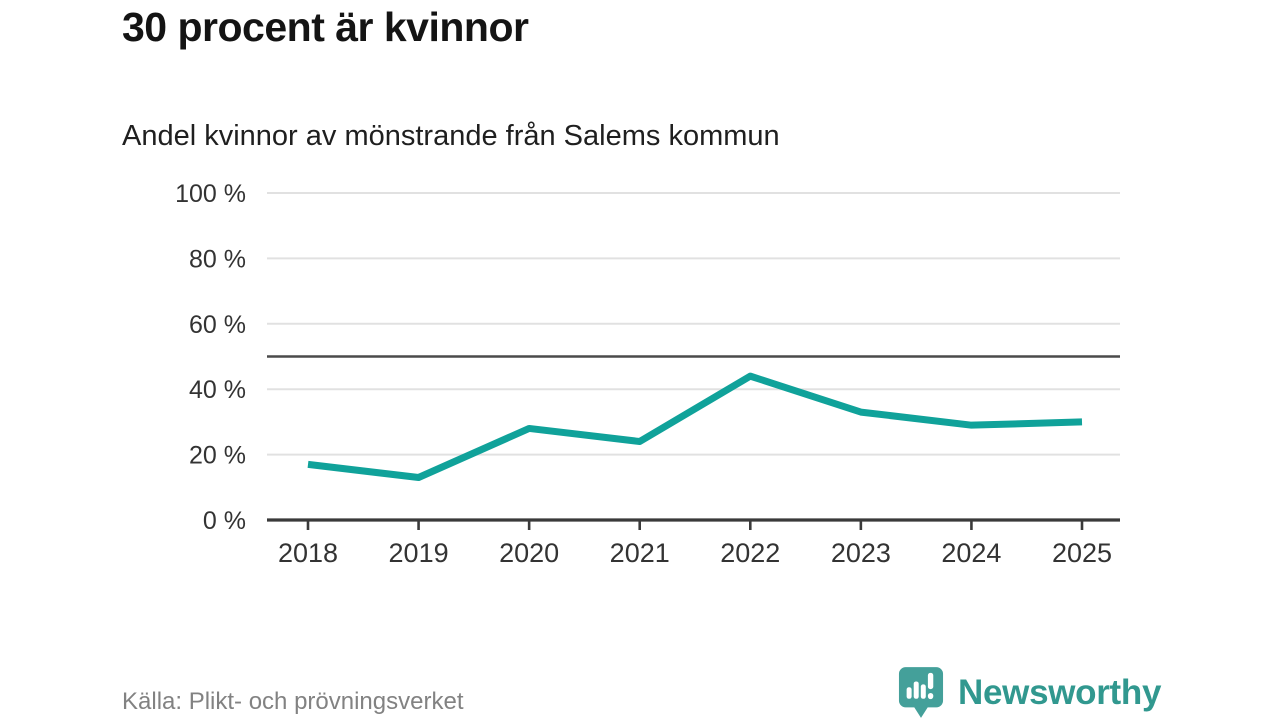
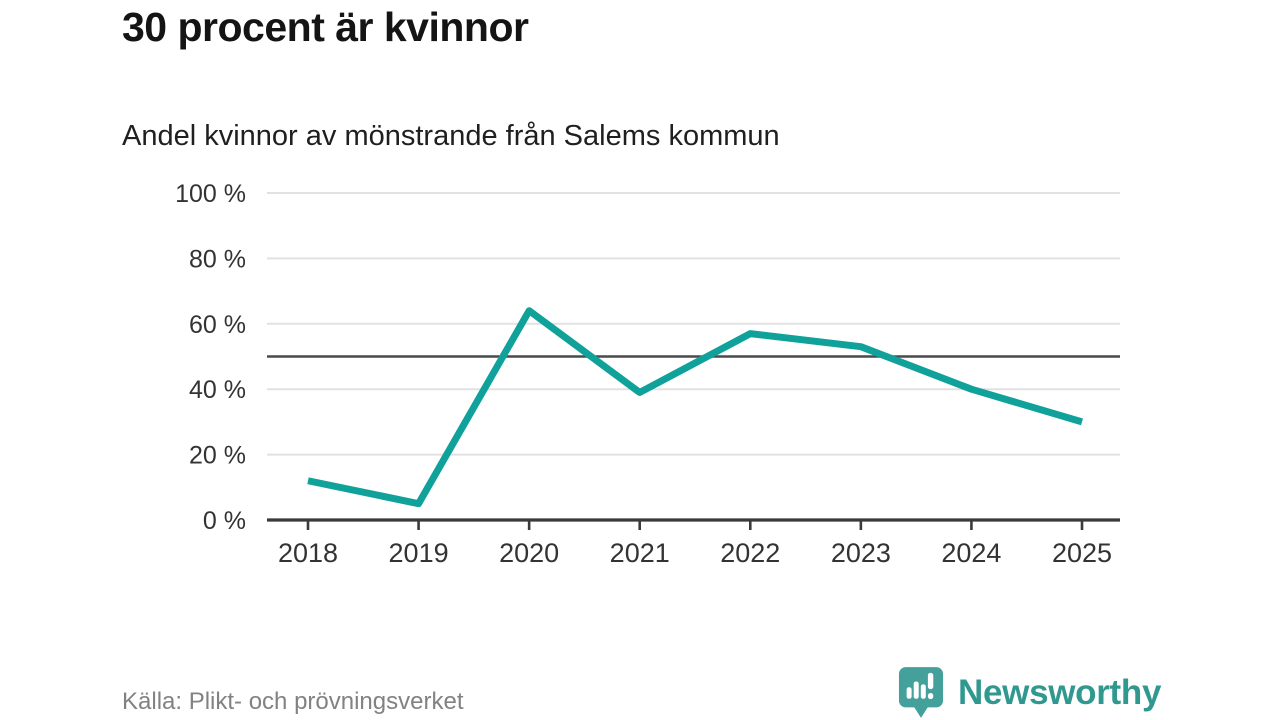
2018: 17% -> 12%
2019: 13% -> 5%
2020: 28% -> 64%
2021: 24% -> 39%
2022: 44% -> 57%
2023: 33% -> 53%
2024: 29% -> 40%
